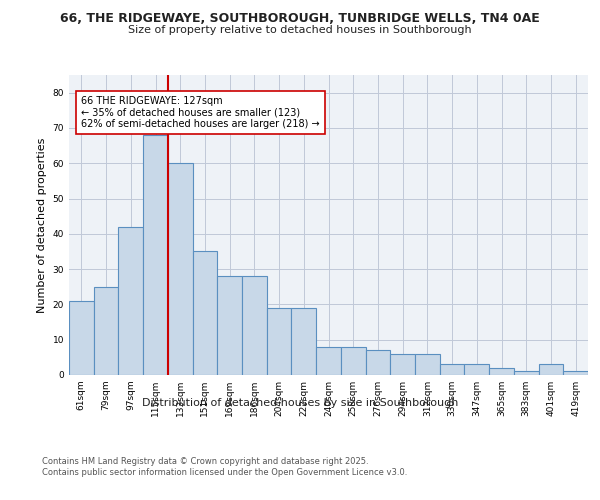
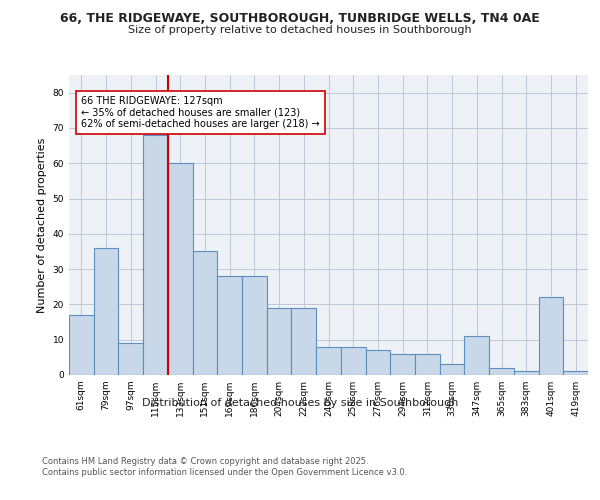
61sqm: 21 -> 17
79sqm: 25 -> 36
97sqm: 42 -> 9
347sqm: 3 -> 11
401sqm: 3 -> 22
